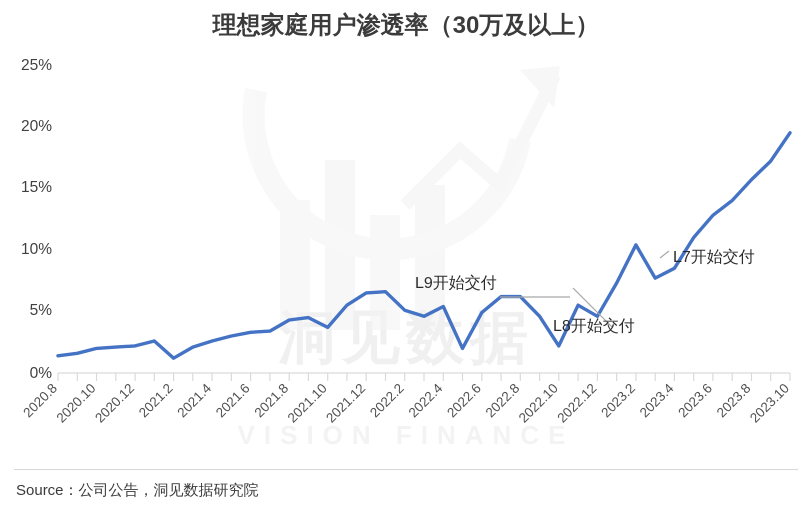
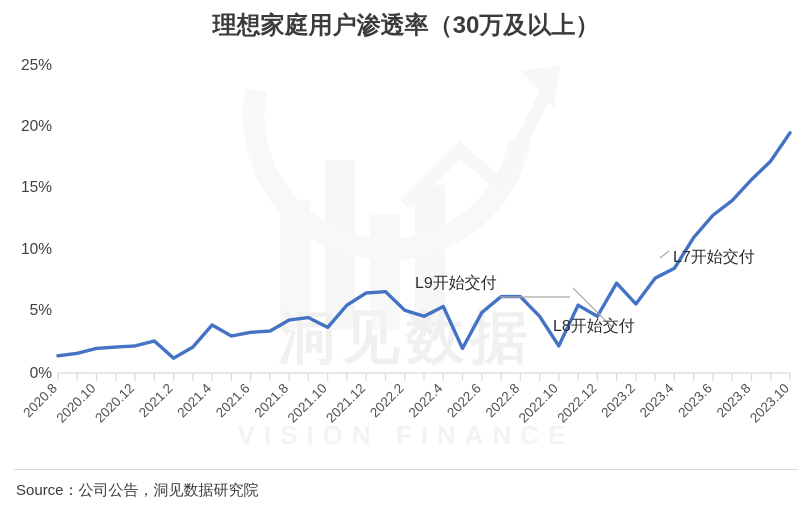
2021.4: 2.6% -> 3.9%
2023.2: 10.4% -> 5.6%
